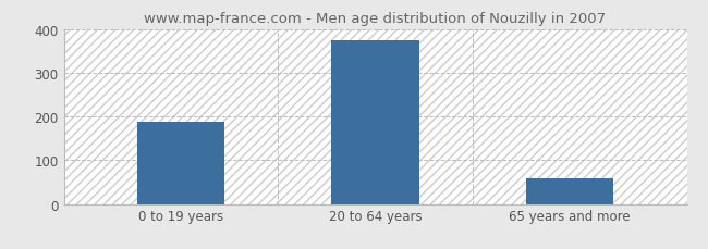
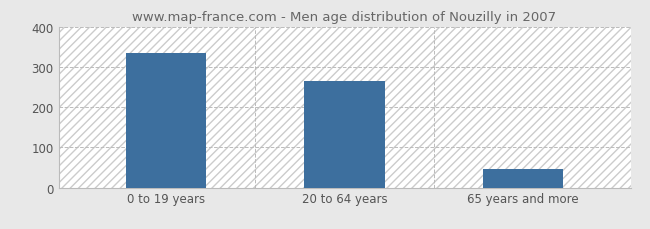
0 to 19 years: 187 -> 335
20 to 64 years: 375 -> 265
65 years and more: 58 -> 45
